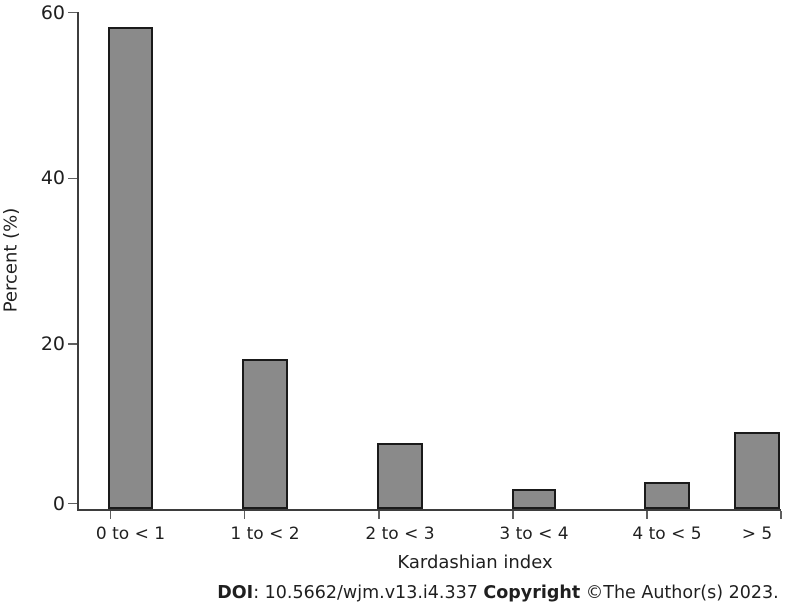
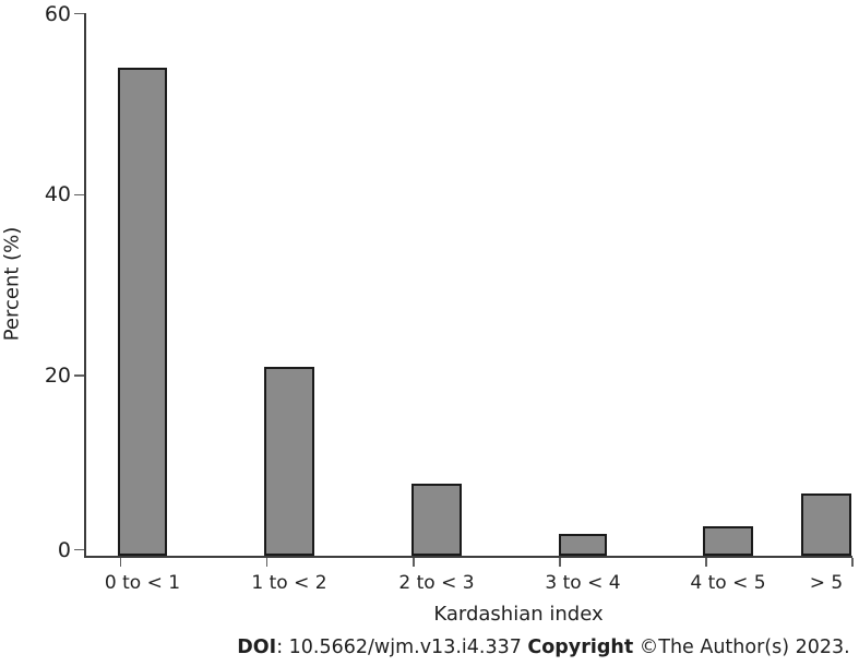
0 to < 1: 58 -> 54
1 to < 2: 18 -> 21
> 5: 9 -> 7
